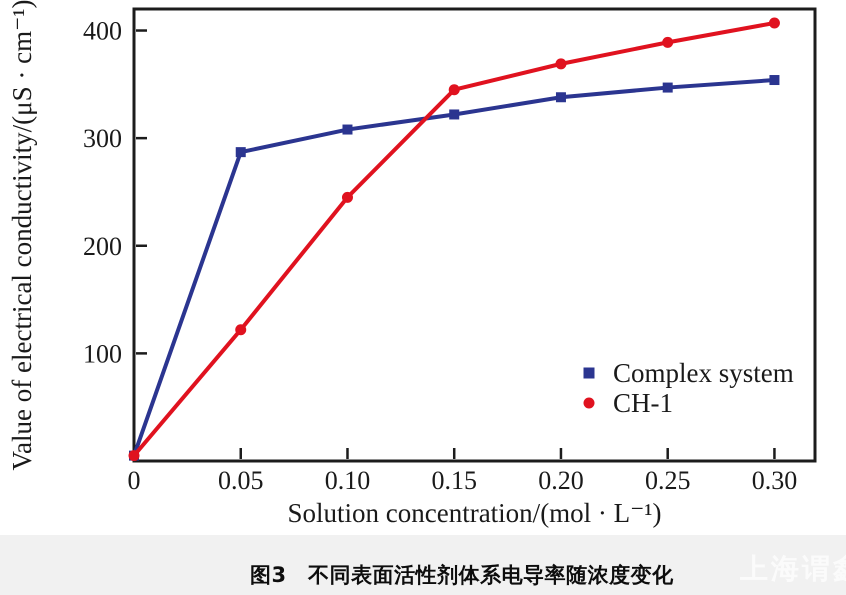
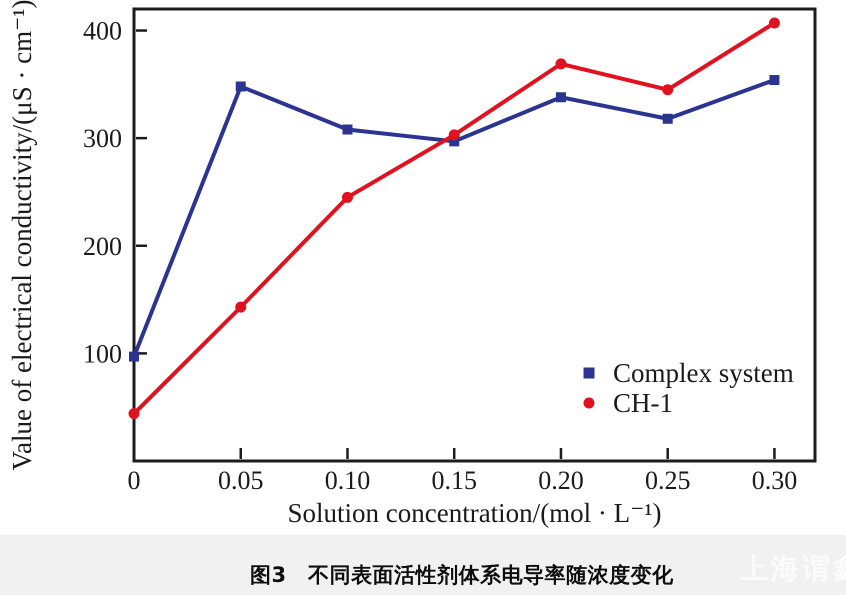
Complex system/0: 5 -> 97
CH-1/0: 5 -> 44
Complex system/0.05: 287 -> 348
CH-1/0.05: 122 -> 143
Complex system/0.15: 322 -> 297
CH-1/0.15: 345 -> 303
Complex system/0.25: 347 -> 318
CH-1/0.25: 389 -> 345
